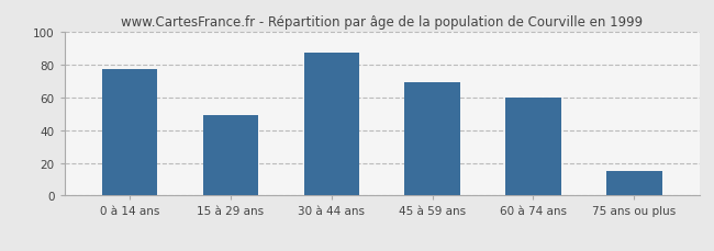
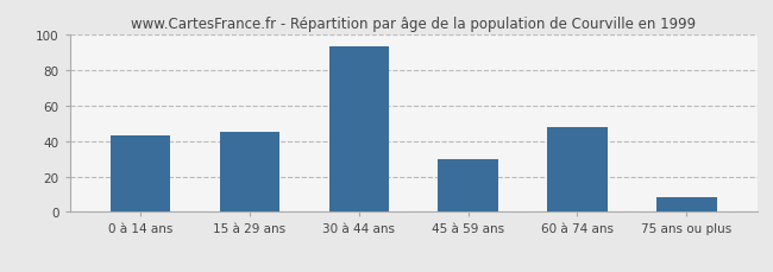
0 à 14 ans: 77 -> 43
15 à 29 ans: 49 -> 45
30 à 44 ans: 87 -> 93
45 à 59 ans: 69 -> 30
60 à 74 ans: 60 -> 48
75 ans ou plus: 15 -> 8
